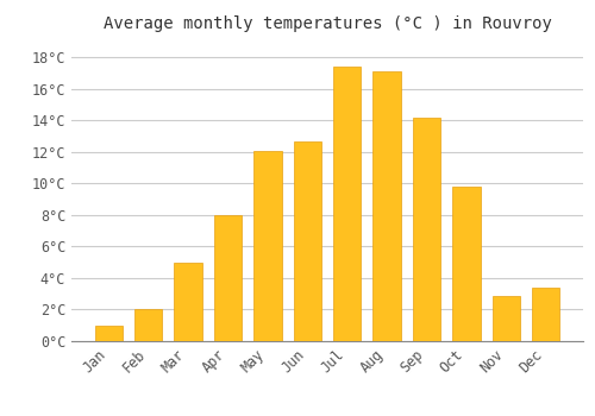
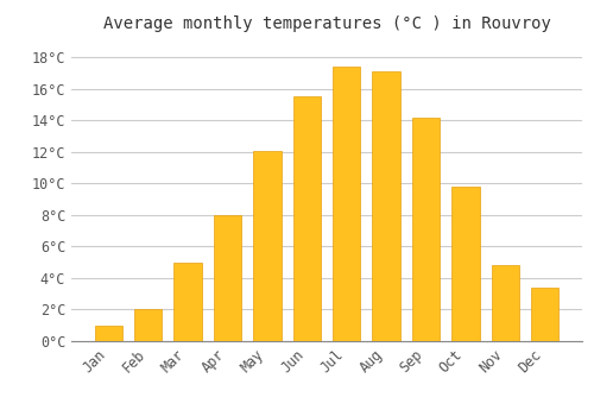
Jun: 12.7°C -> 15.5°C
Nov: 2.9°C -> 4.8°C
